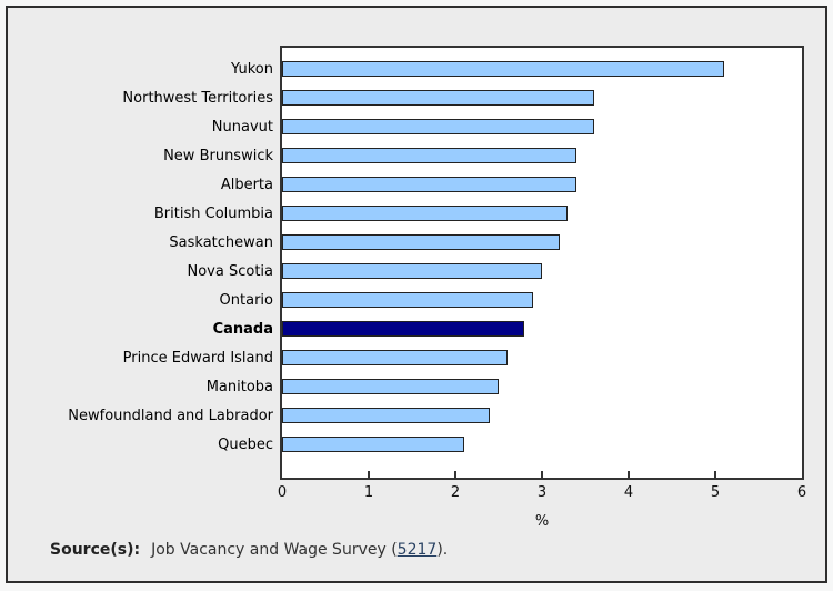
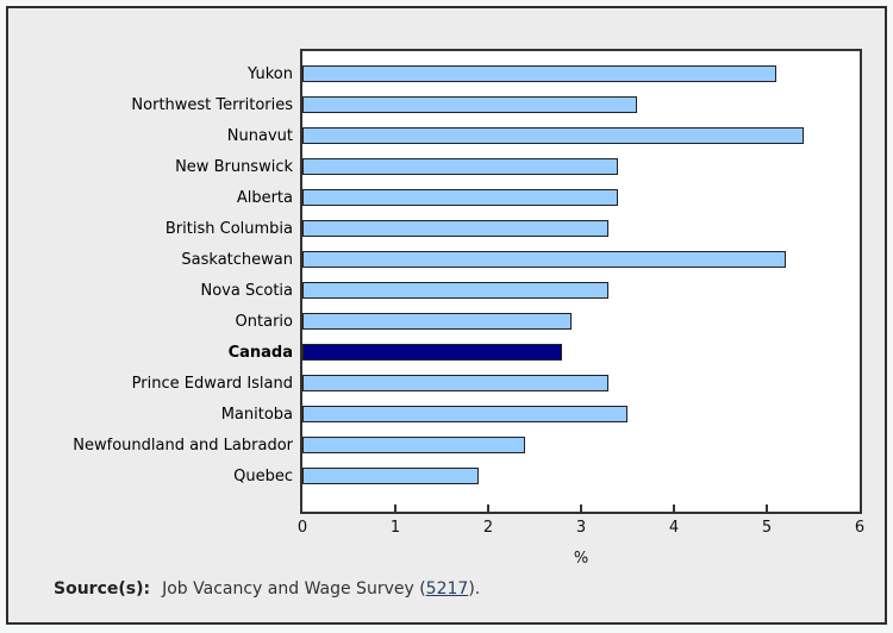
Nunavut: 3.6 -> 5.4
Saskatchewan: 3.2 -> 5.2
Nova Scotia: 3.0 -> 3.3
Prince Edward Island: 2.6 -> 3.3
Manitoba: 2.5 -> 3.5
Quebec: 2.1 -> 1.9
